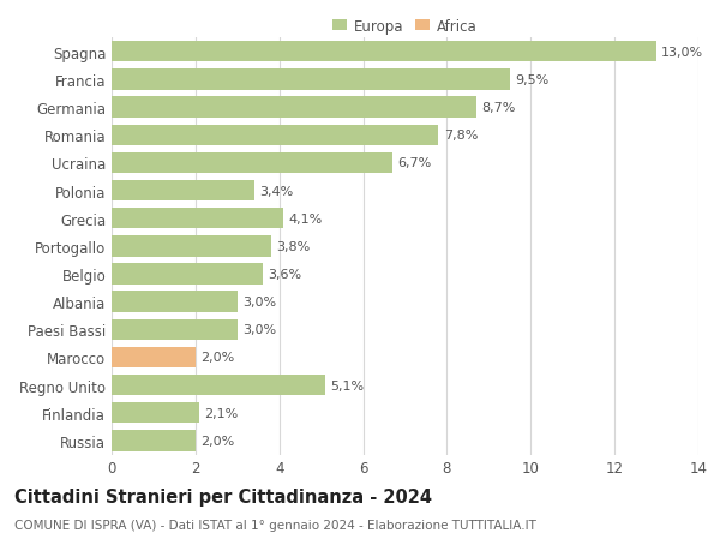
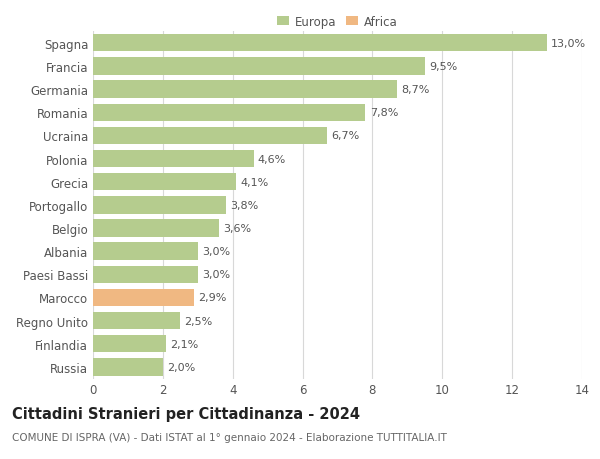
Polonia: 3,4% -> 4,6%
Marocco: 2,0% -> 2,9%
Regno Unito: 5,1% -> 2,5%
